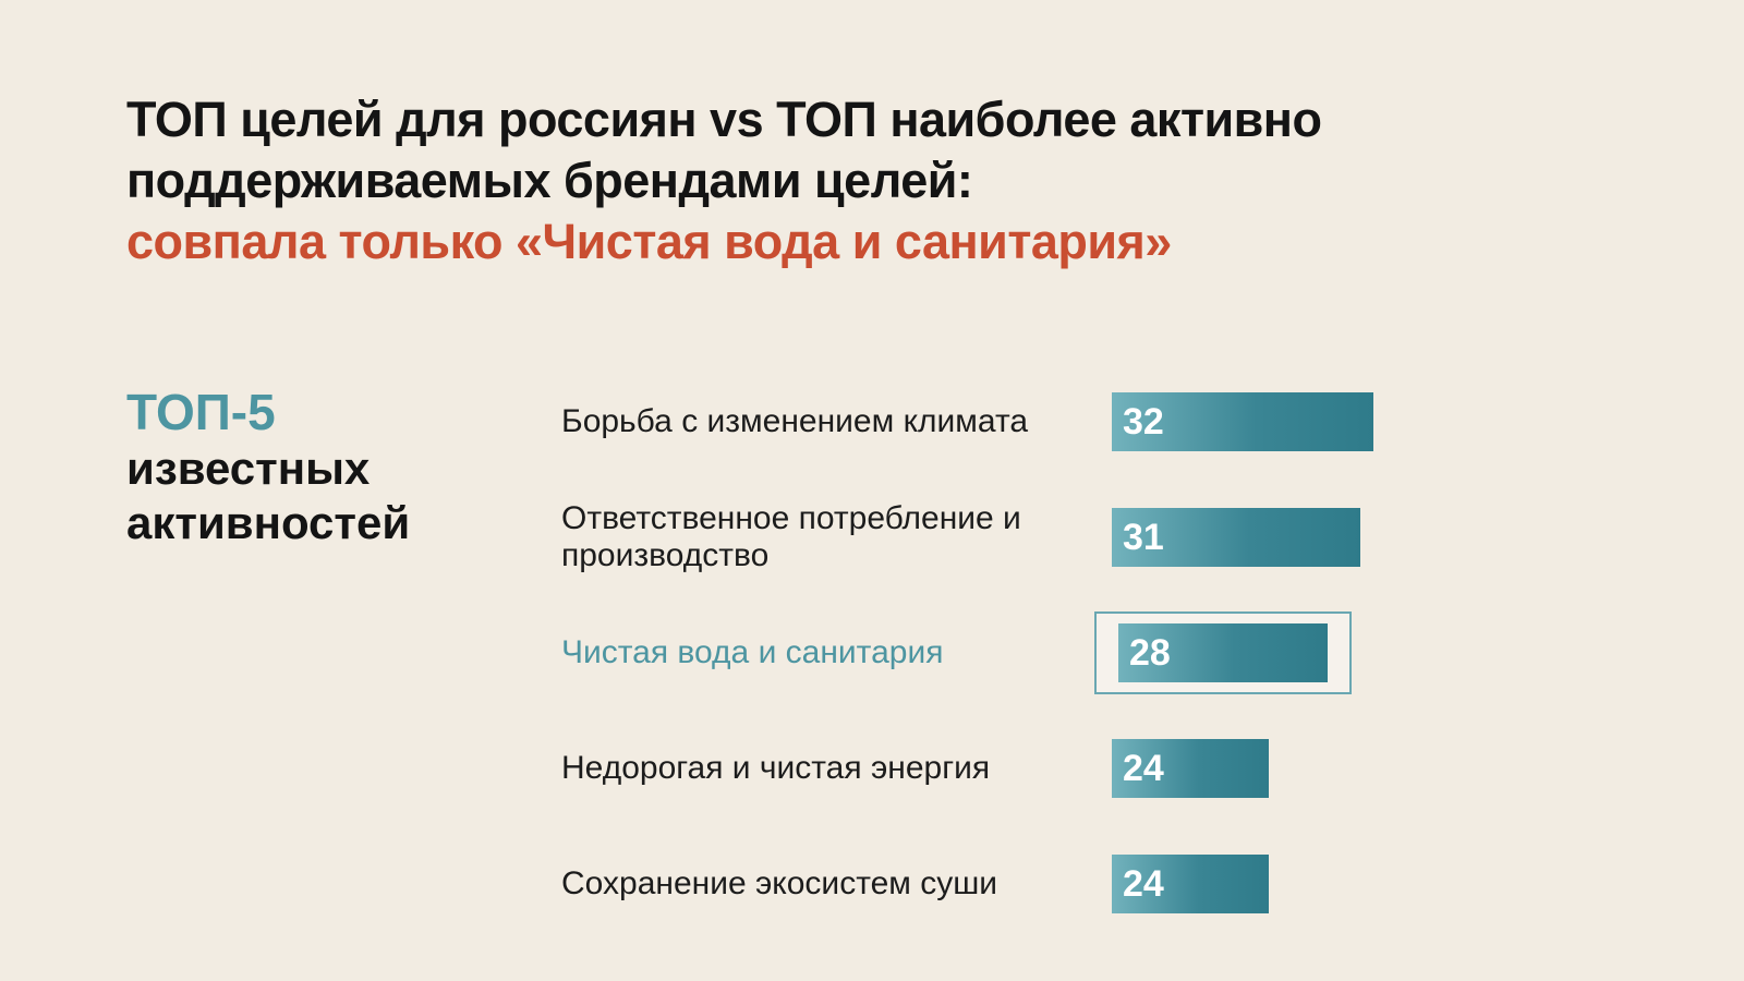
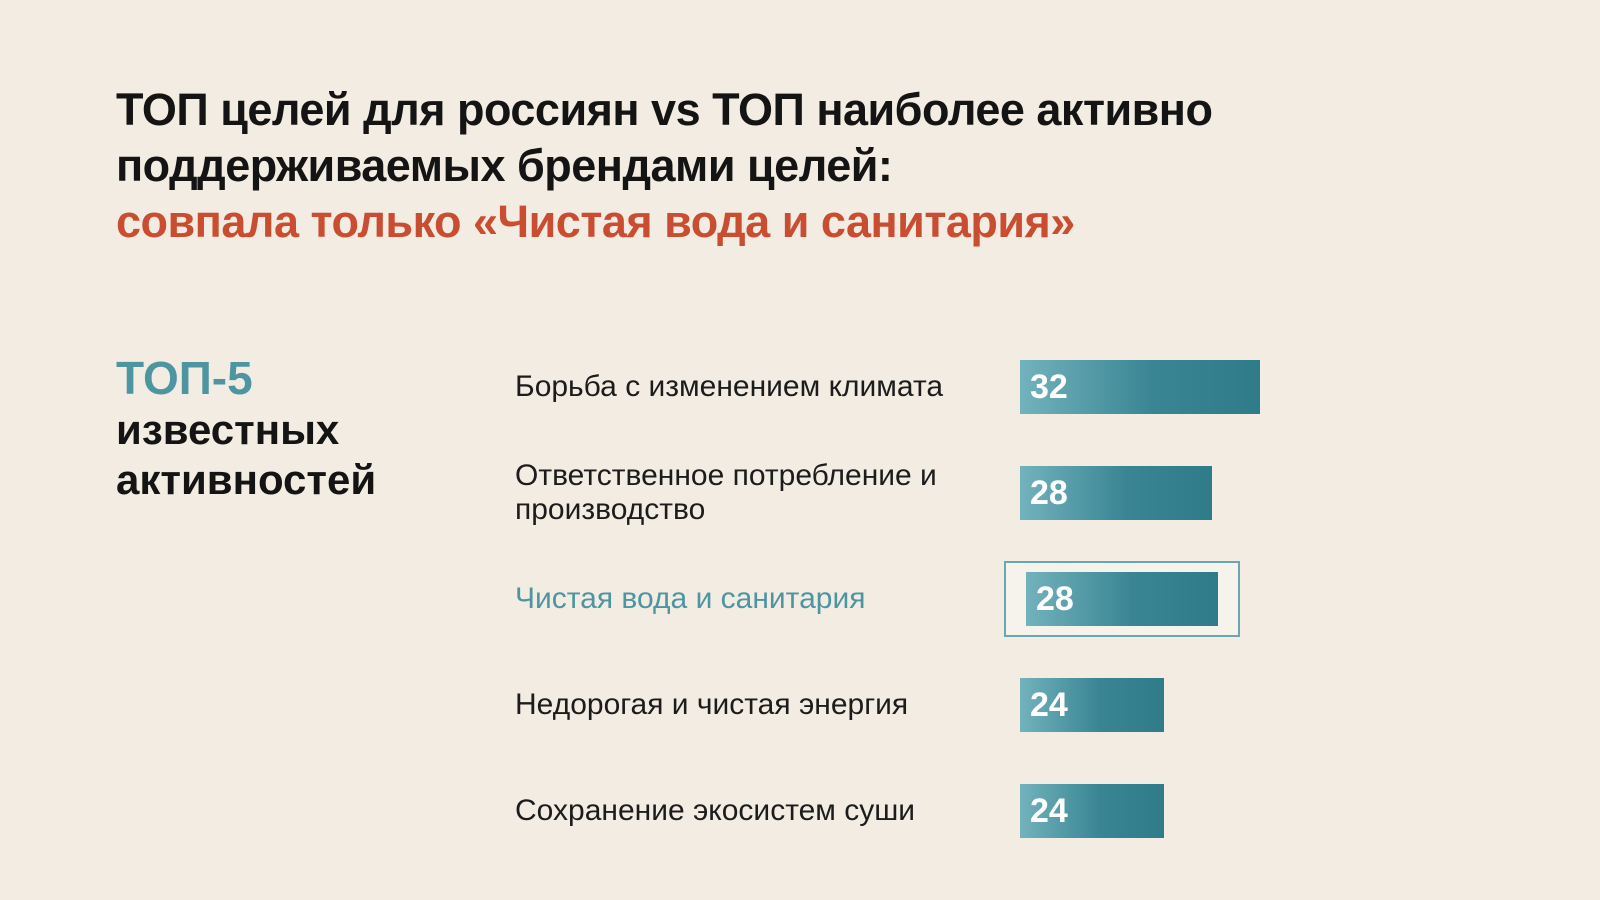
Ответственное потребление и производство: 31 -> 28
